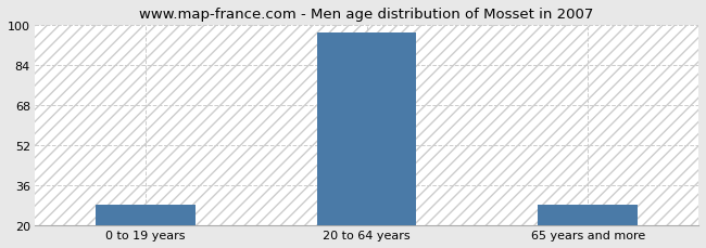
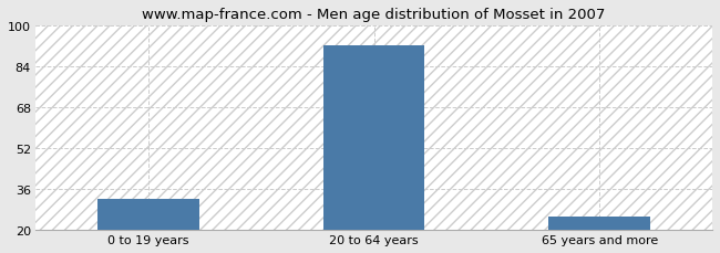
0 to 19 years: 28 -> 32
20 to 64 years: 97 -> 92
65 years and more: 28 -> 25
